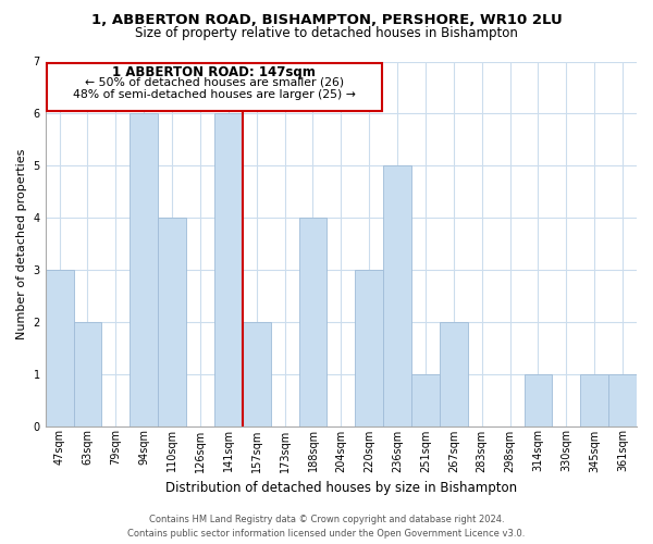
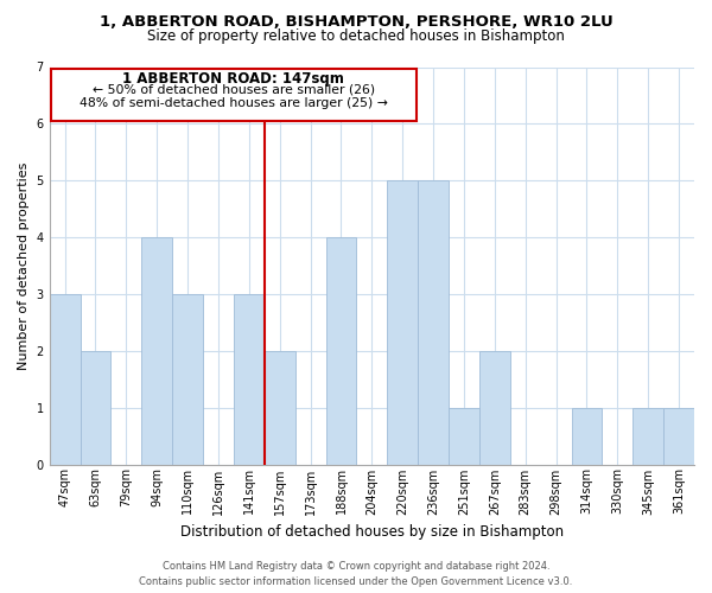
94sqm: 6 -> 4
110sqm: 4 -> 3
141sqm: 6 -> 3
220sqm: 3 -> 5
